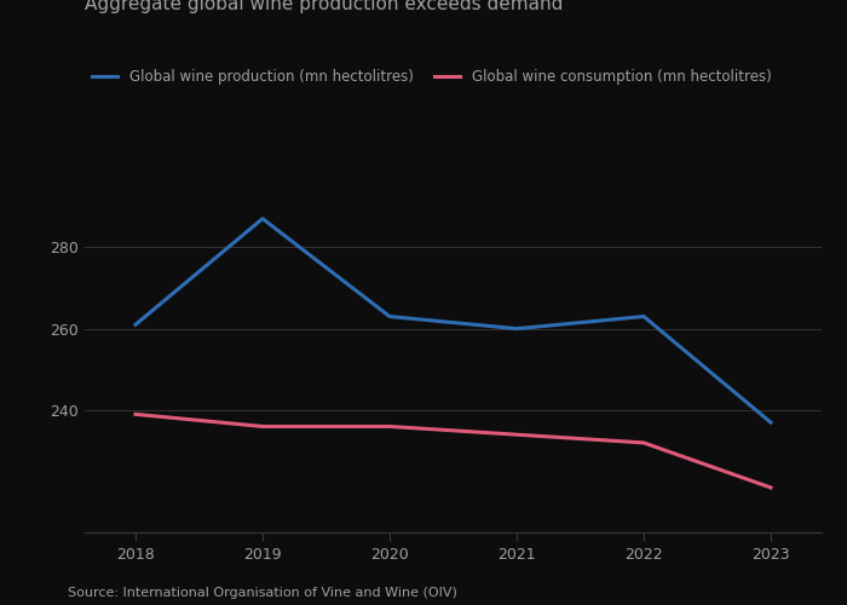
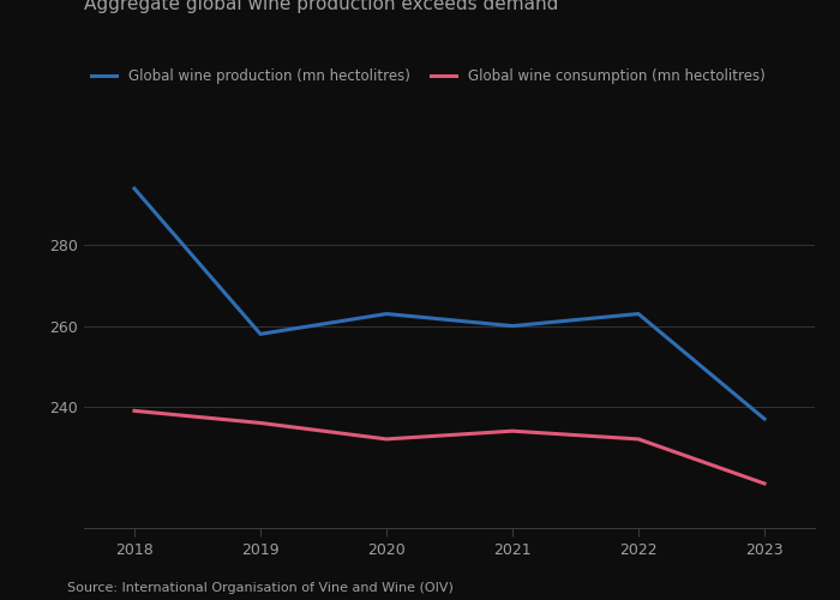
Global wine production (mn hectolitres)/2018: 261 -> 294
Global wine production (mn hectolitres)/2019: 287 -> 258
Global wine consumption (mn hectolitres)/2020: 236 -> 232
